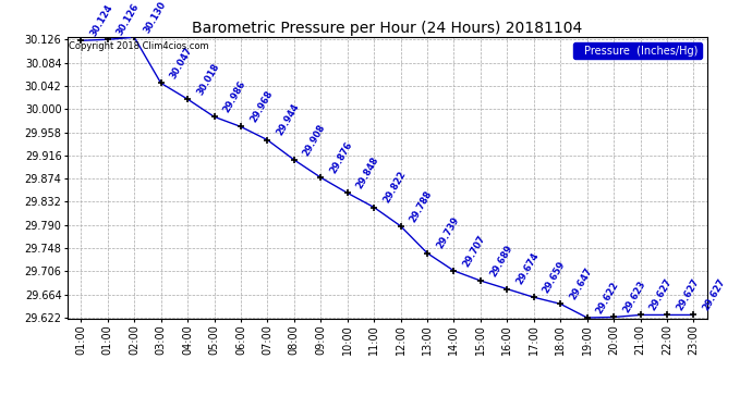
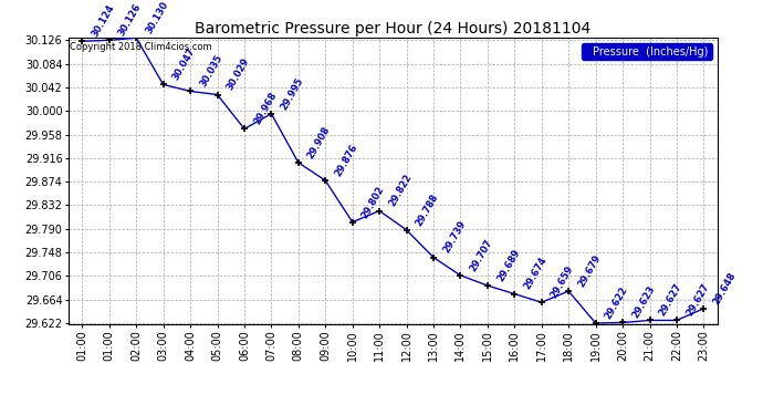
04:00: 30.018 -> 30.035
05:00: 29.986 -> 30.029
07:00: 29.944 -> 29.995
10:00: 29.848 -> 29.802
18:00: 29.647 -> 29.679
23:00: 29.627 -> 29.648
